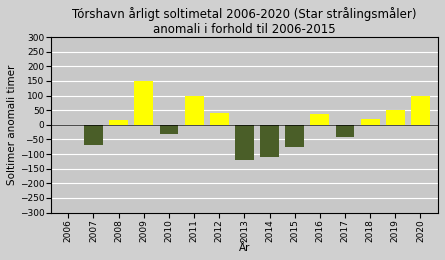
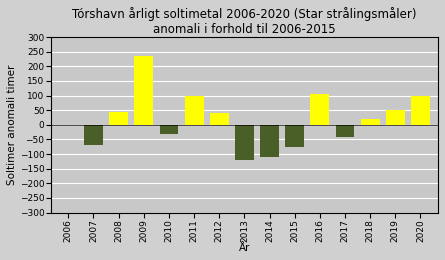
2008: 15 -> 45
2009: 150 -> 235
2016: 38 -> 105
